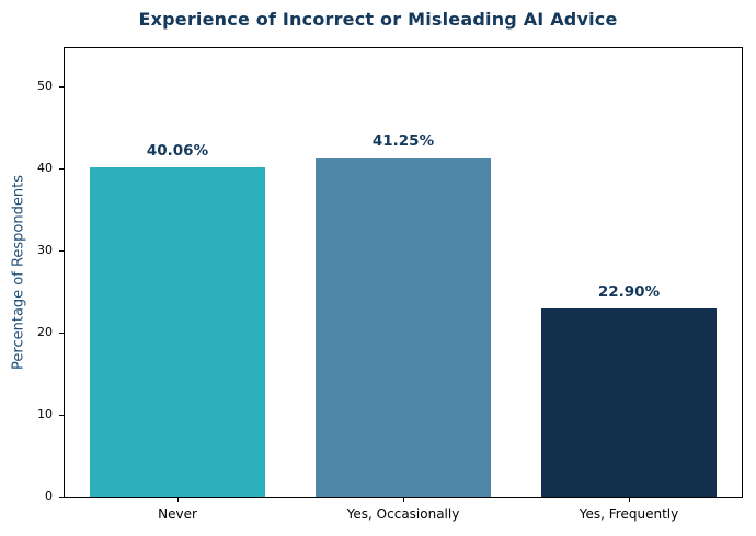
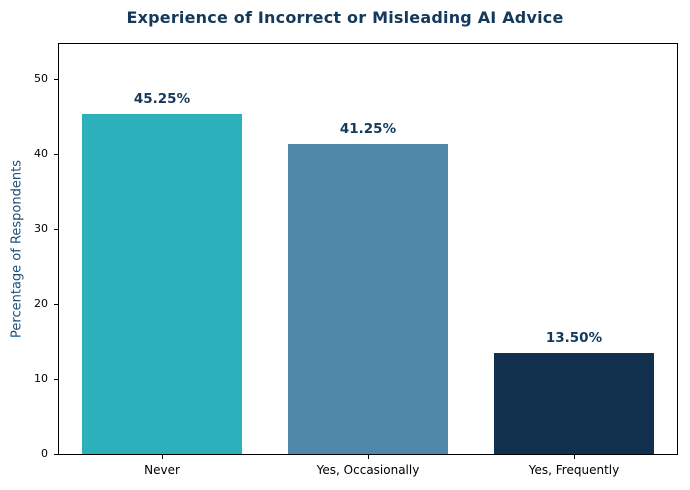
Never: 40.06% -> 45.25%
Yes, Frequently: 22.90% -> 13.50%
